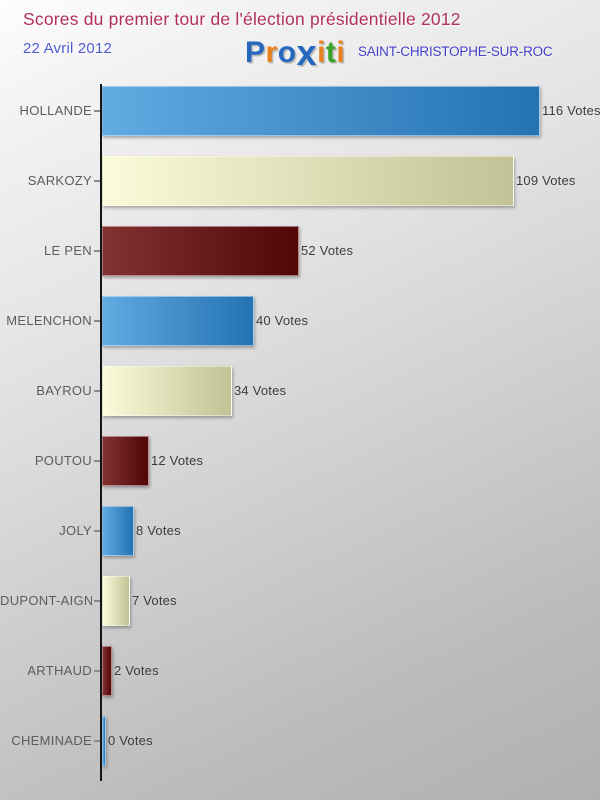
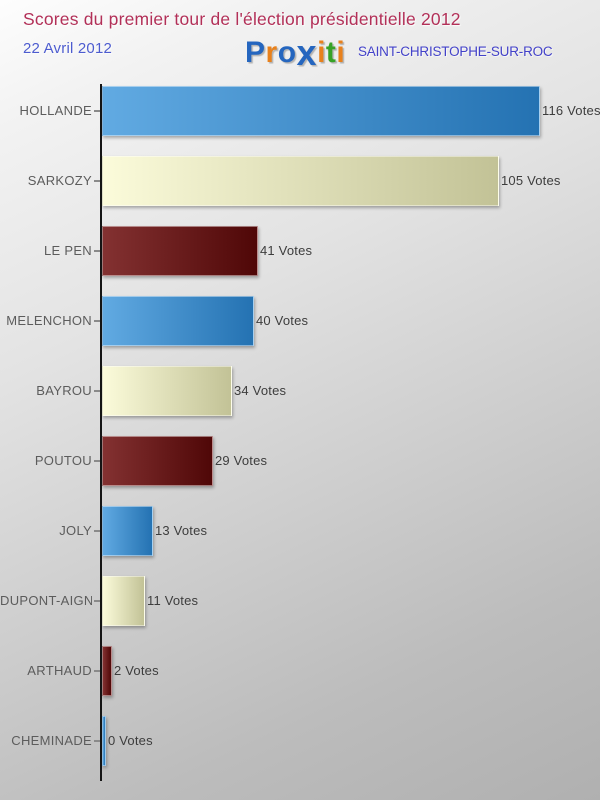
SARKOZY: 109 -> 105
LE PEN: 52 -> 41
POUTOU: 12 -> 29
JOLY: 8 -> 13
DUPONT-AIGNAN: 7 -> 11
